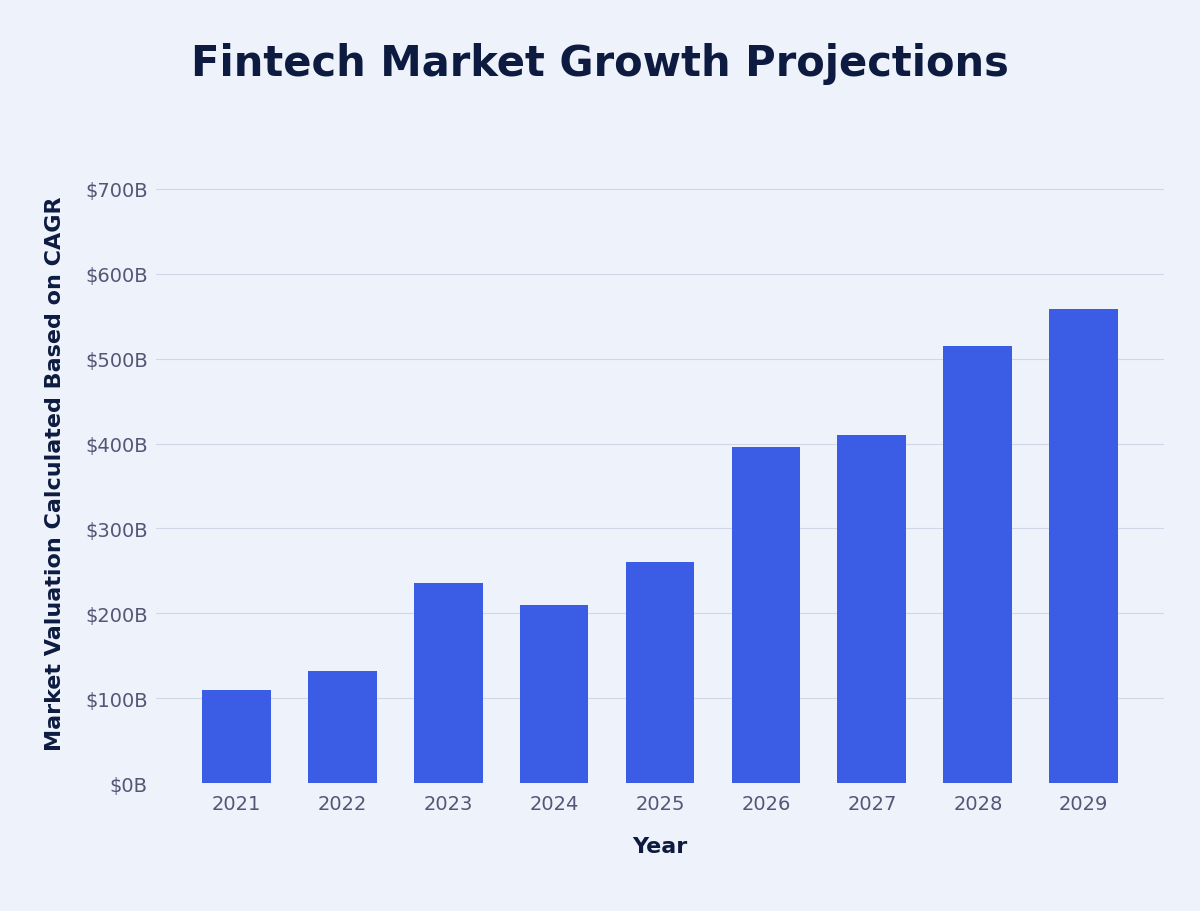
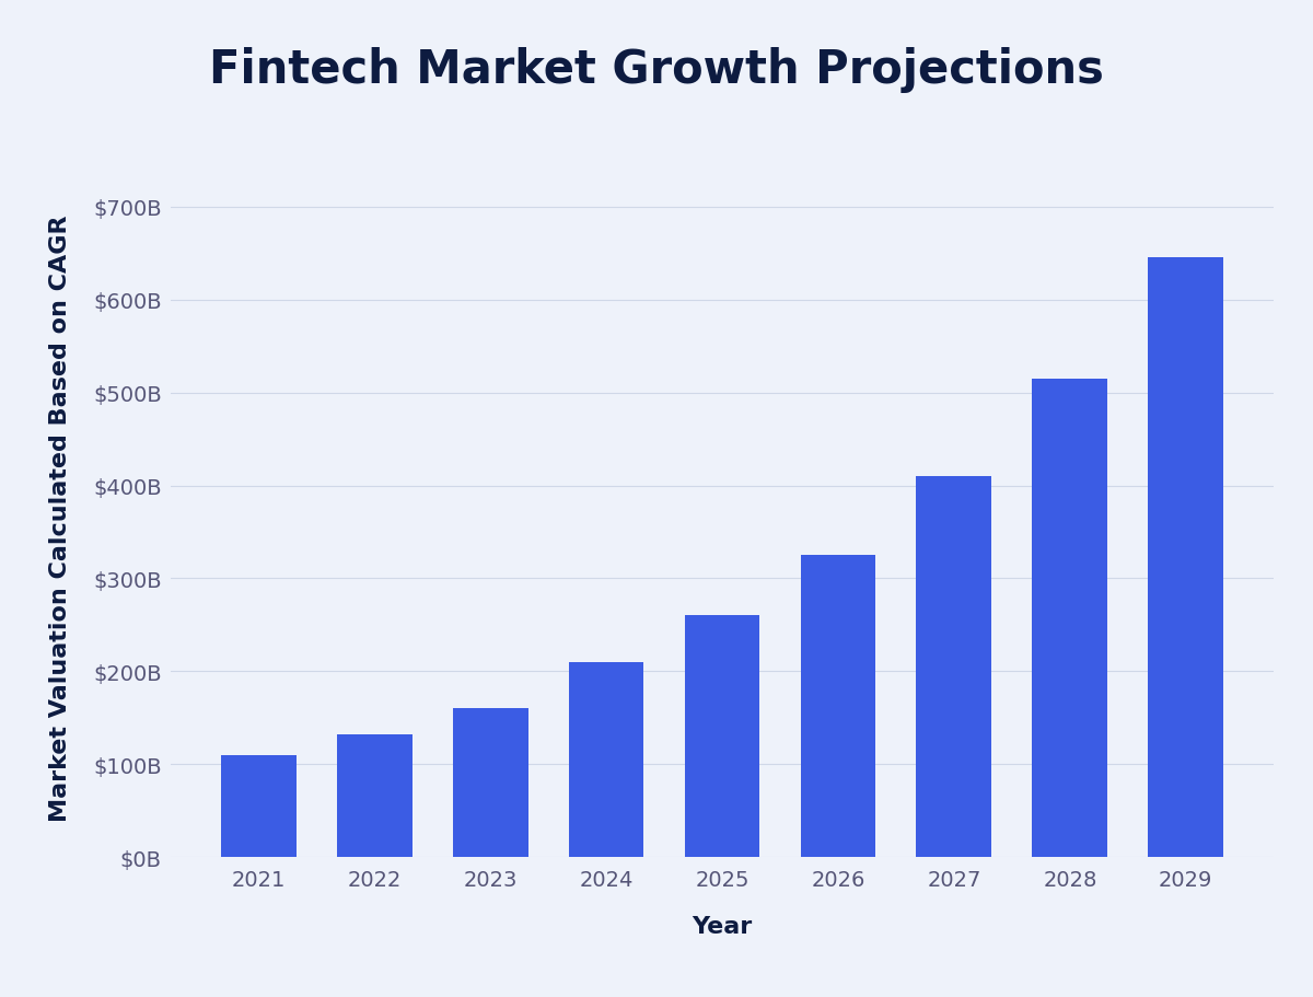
2023: $236B -> $160B
2026: $396B -> $325B
2029: $558B -> $645B
